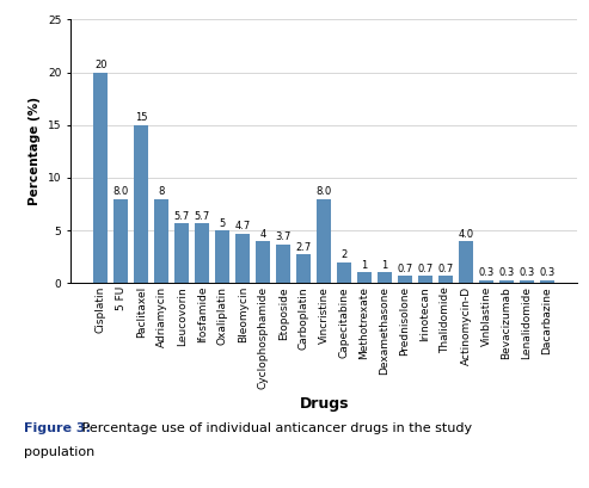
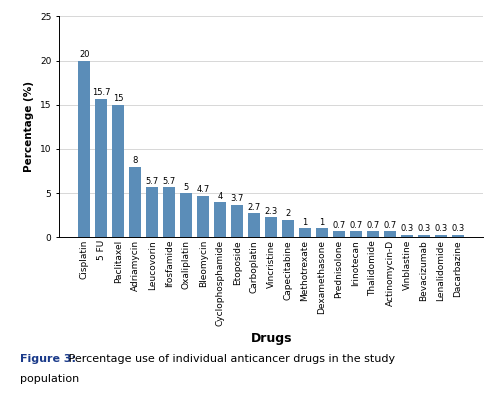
5 FU: 8.0 -> 15.7
Vincristine: 8.0 -> 2.3
Actinomycin-D: 4.0 -> 0.7
